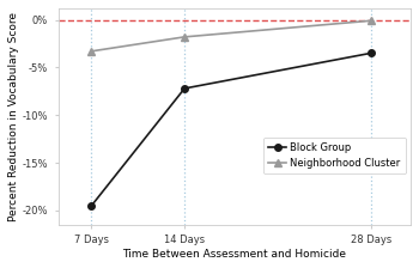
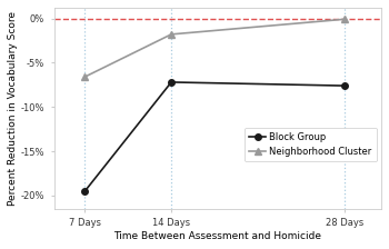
Neighborhood Cluster/7 Days: -3.3% -> -6.6%
Block Group/28 Days: -3.5% -> -7.6%
